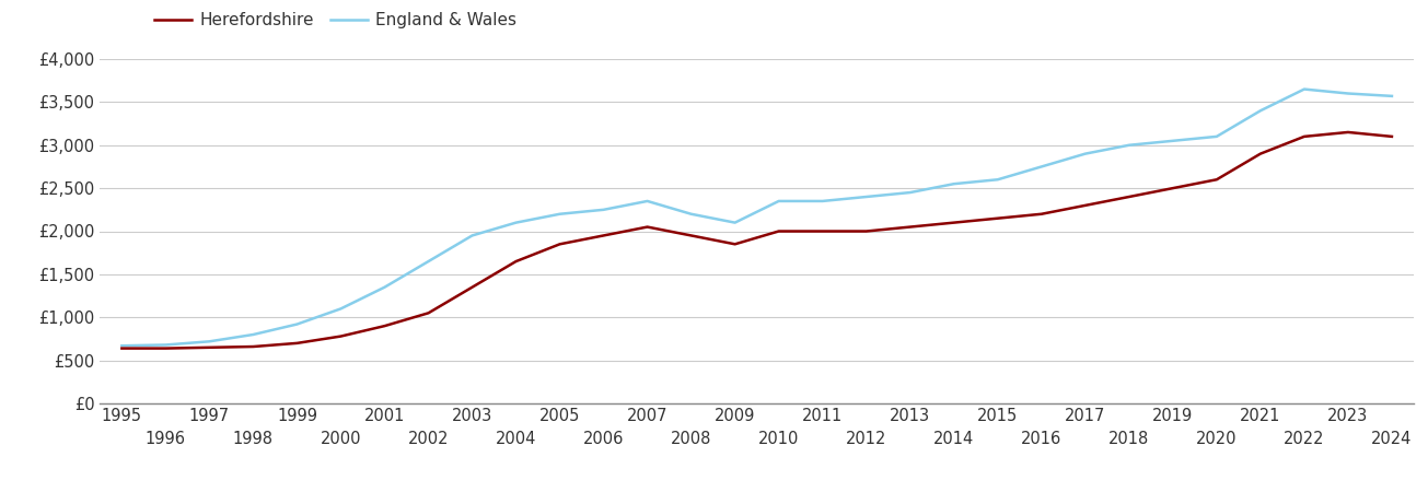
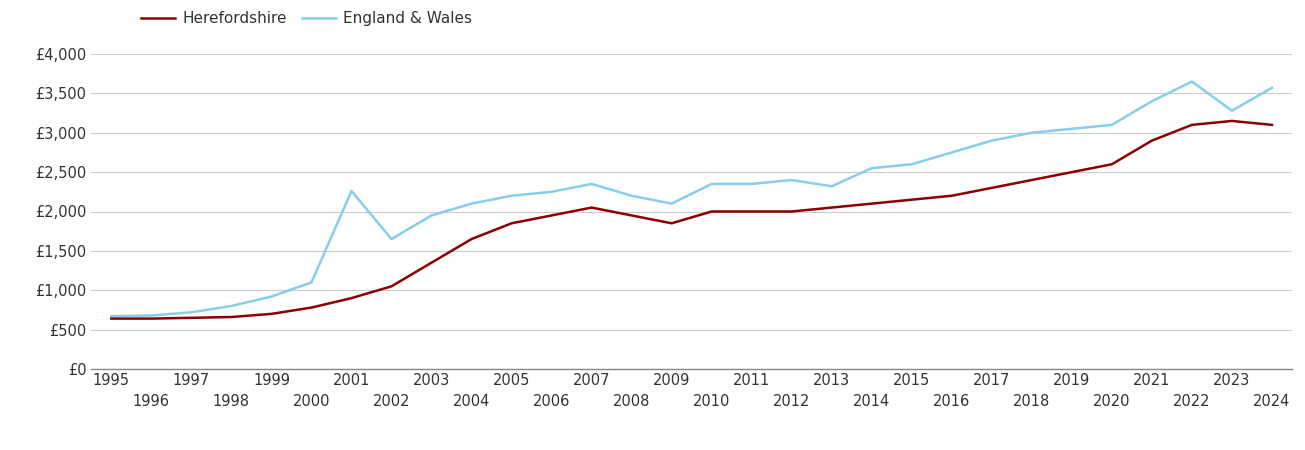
England & Wales/2001: £1,350 -> £2,260
England & Wales/2013: £2,450 -> £2,320
England & Wales/2023: £3,600 -> £3,280
